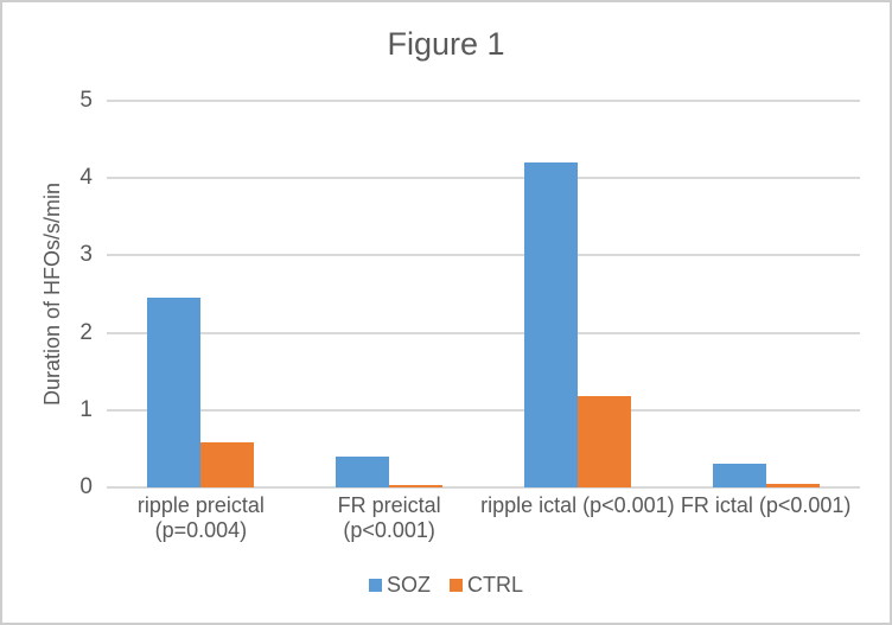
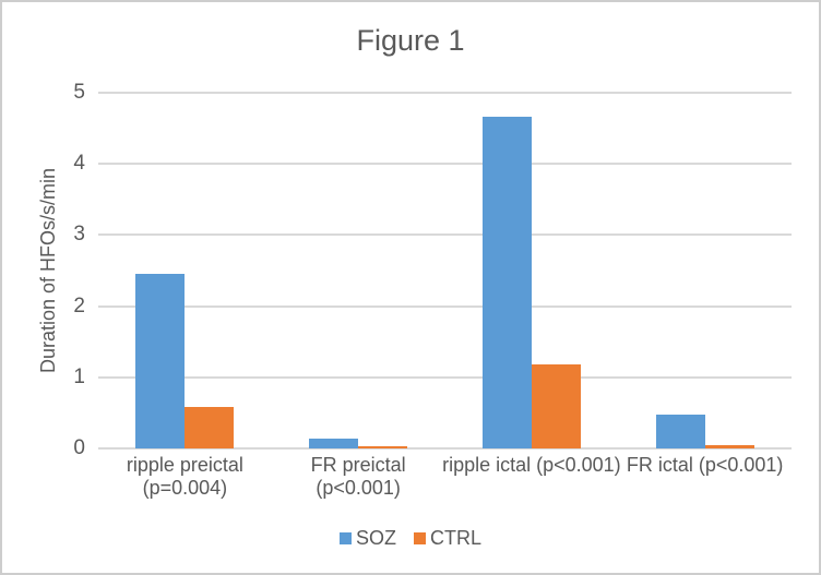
SOZ/FR preictal (p<0.001): 0.4 -> 0.1
SOZ/ripple ictal (p<0.001): 4.2 -> 4.7
SOZ/FR ictal (p<0.001): 0.3 -> 0.5
